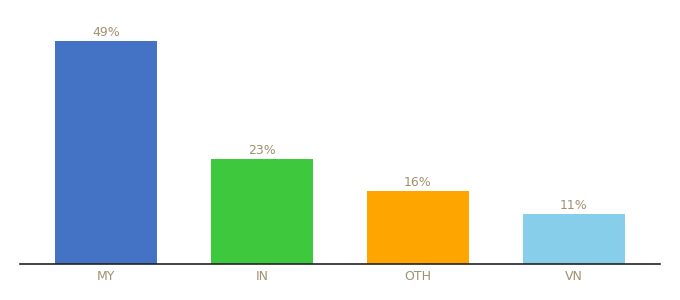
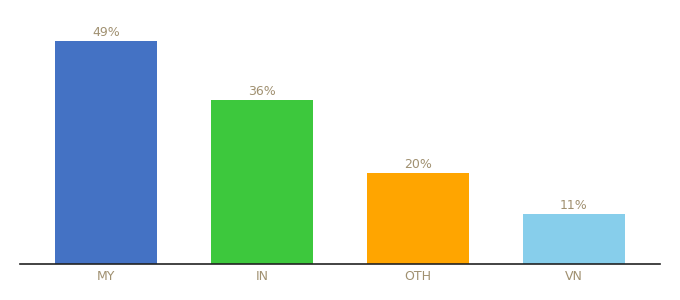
IN: 23% -> 36%
OTH: 16% -> 20%
